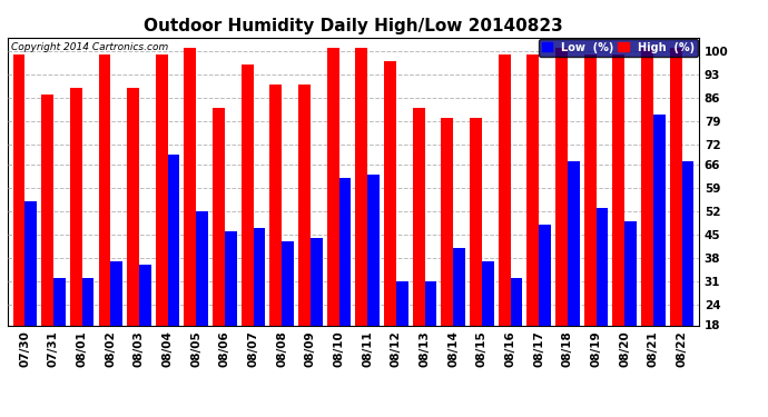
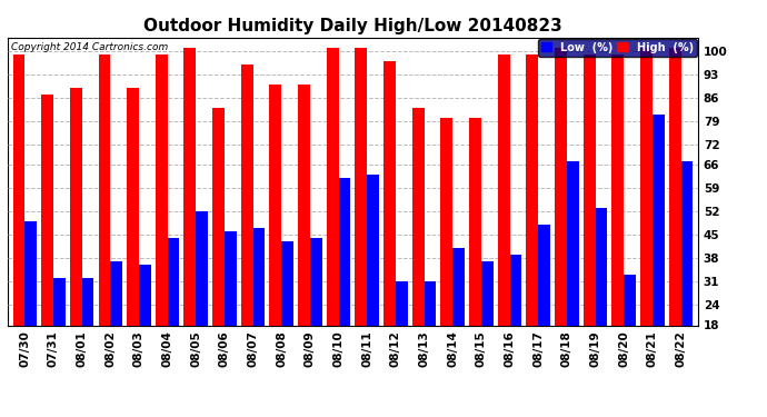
Low (%)/07/30: 55 -> 49
Low (%)/08/04: 69 -> 44
Low (%)/08/16: 32 -> 39
Low (%)/08/20: 49 -> 33
